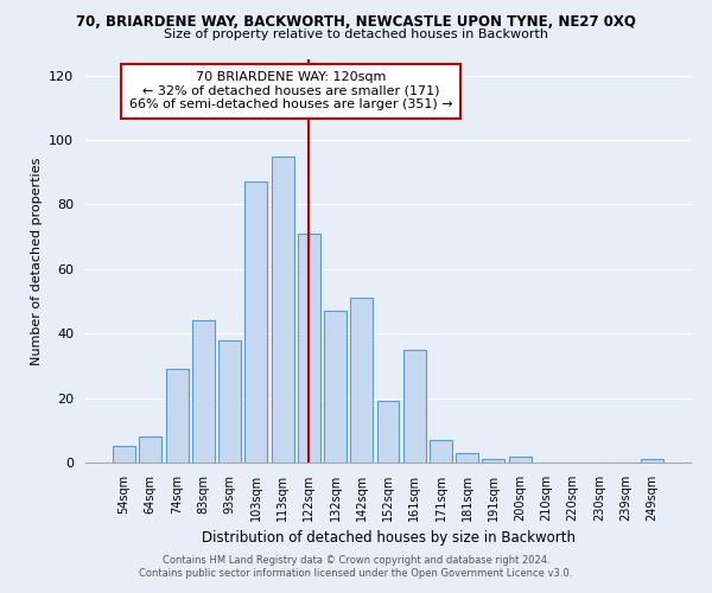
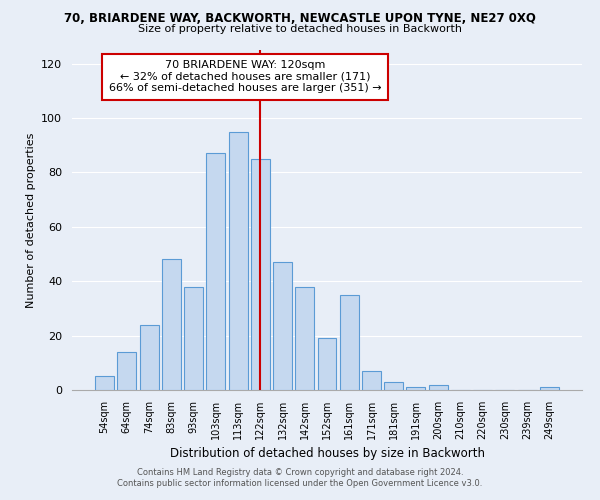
64sqm: 8 -> 14
74sqm: 29 -> 24
83sqm: 44 -> 48
122sqm: 71 -> 85
142sqm: 51 -> 38
